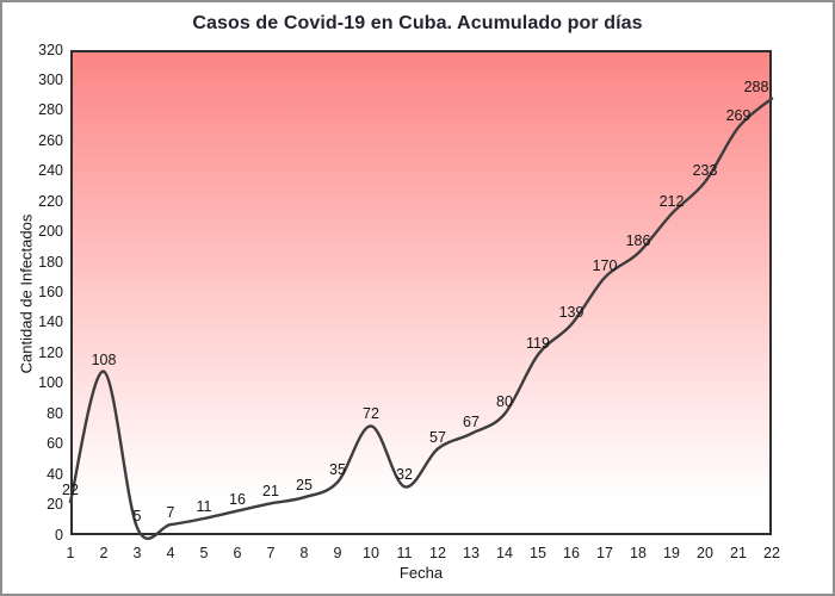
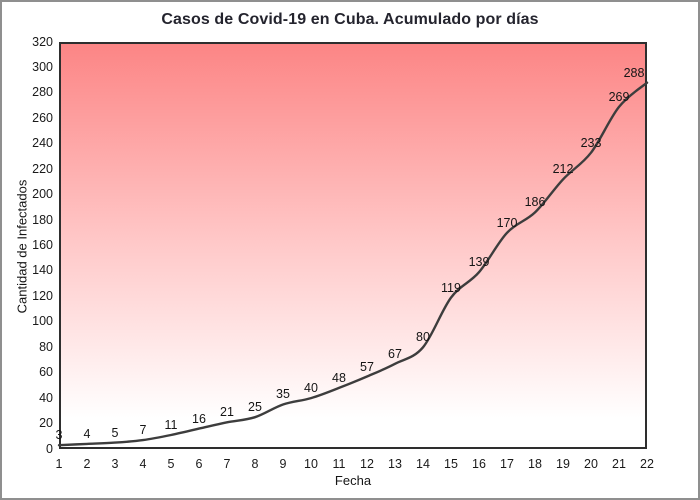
1: 22 -> 3
2: 108 -> 4
10: 72 -> 40
11: 32 -> 48
